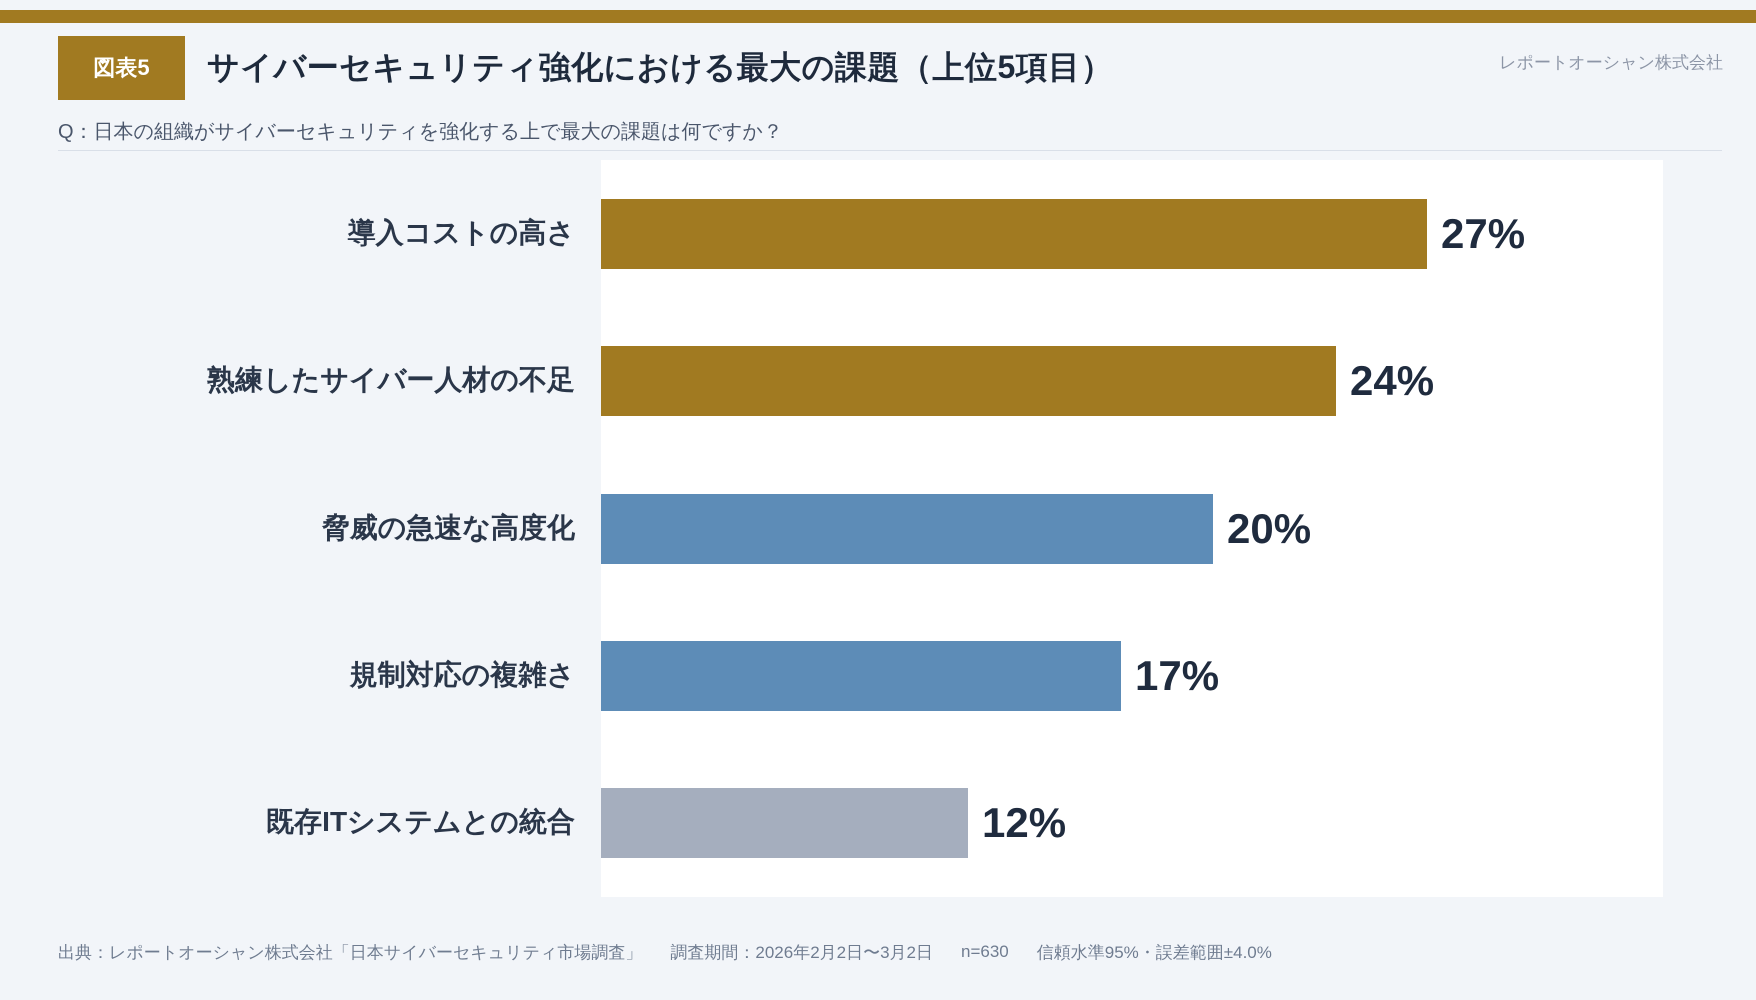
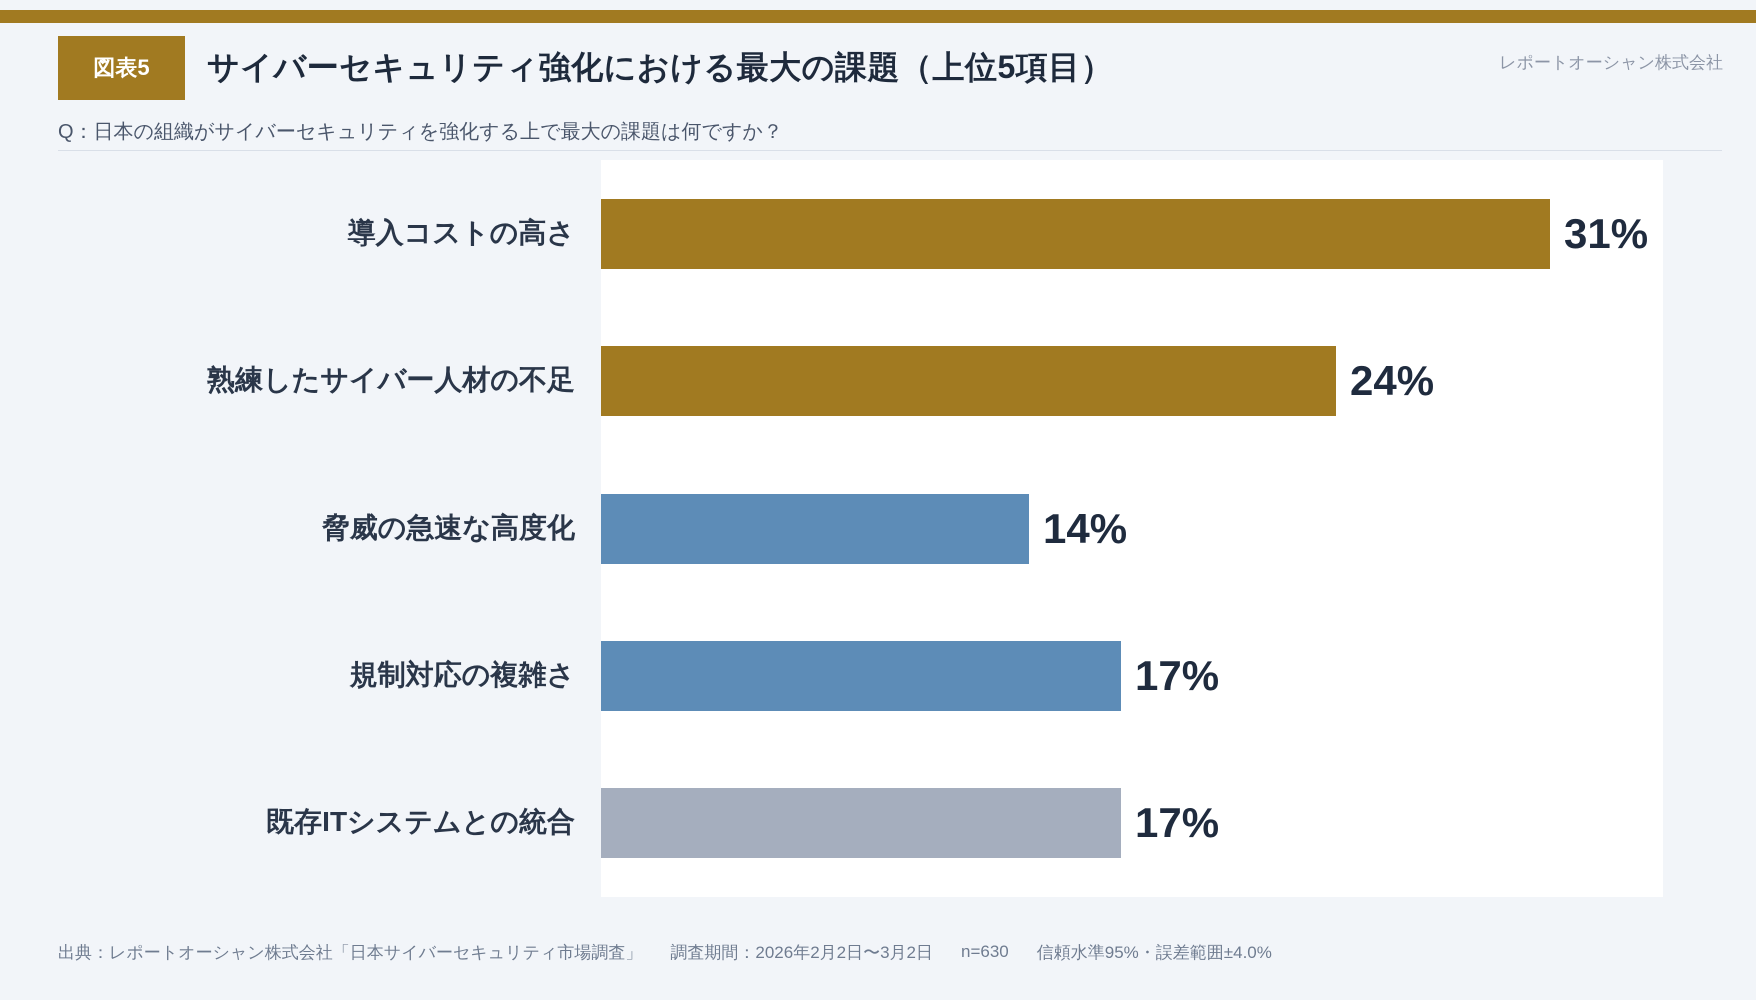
導入コストの高さ: 27% -> 31%
脅威の急速な高度化: 20% -> 14%
既存ITシステムとの統合: 12% -> 17%
